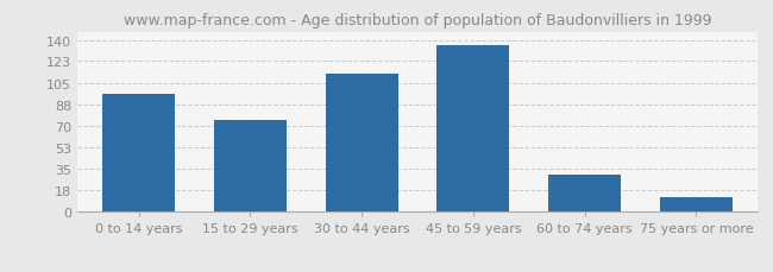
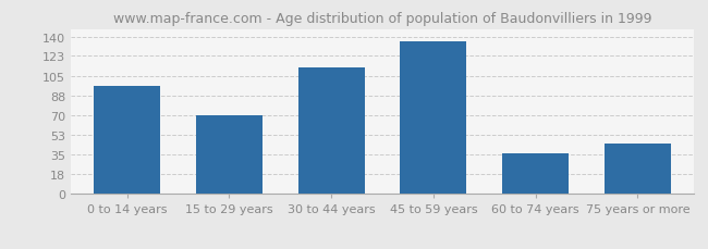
15 to 29 years: 75 -> 70
60 to 74 years: 30 -> 36
75 years or more: 12 -> 45
